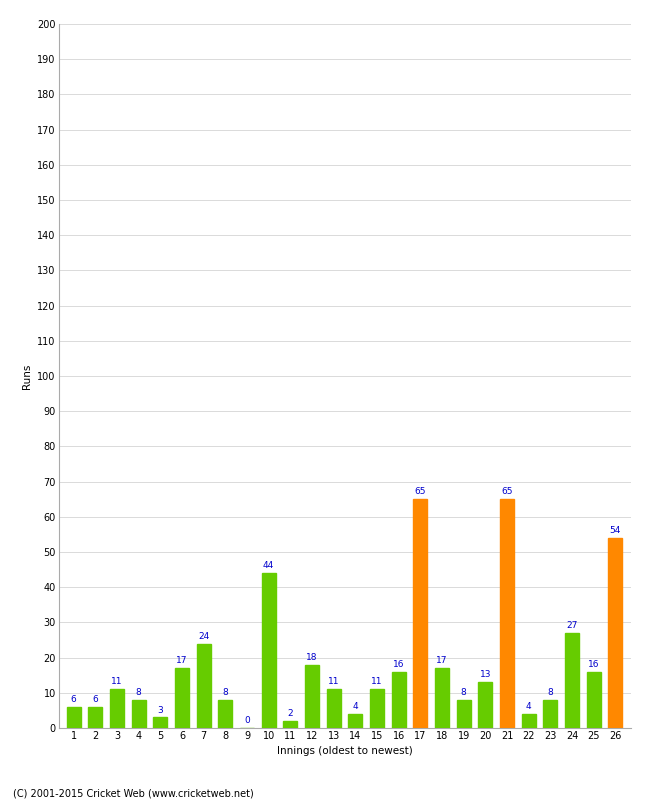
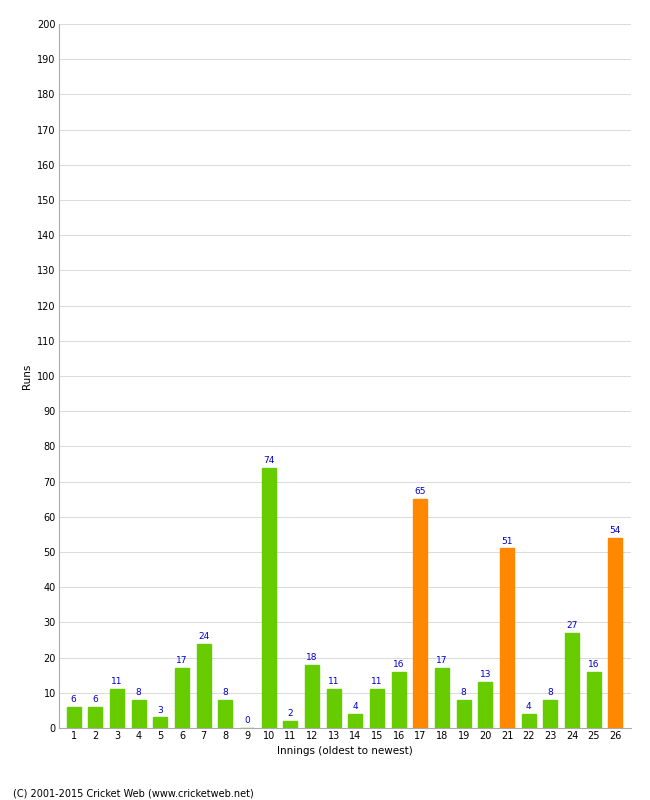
10: 44 -> 74
21: 65 -> 51
